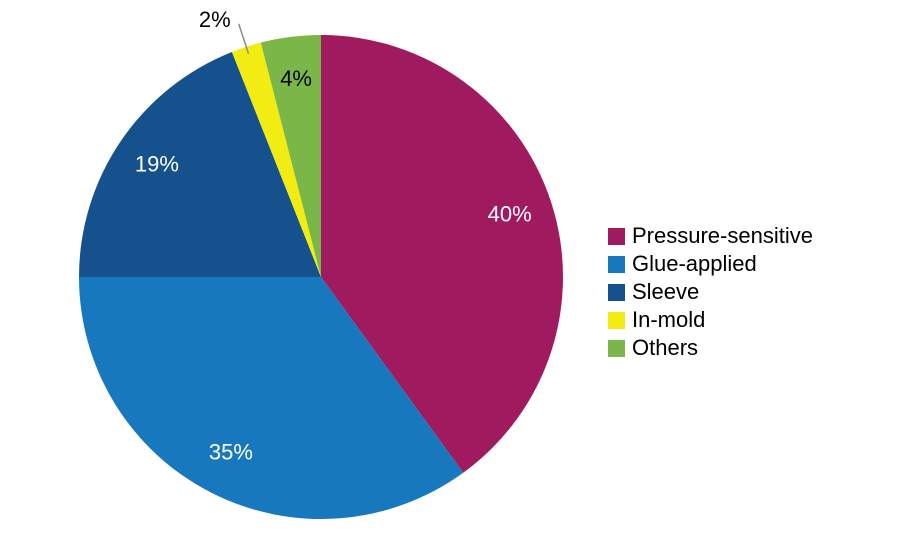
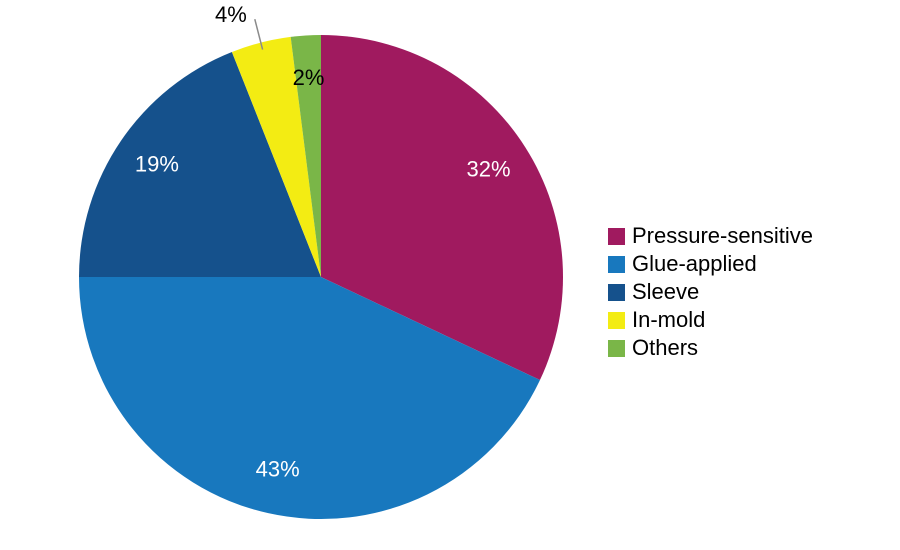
Pressure-sensitive: 40% -> 32%
Glue-applied: 35% -> 43%
In-mold: 2% -> 4%
Others: 4% -> 2%
